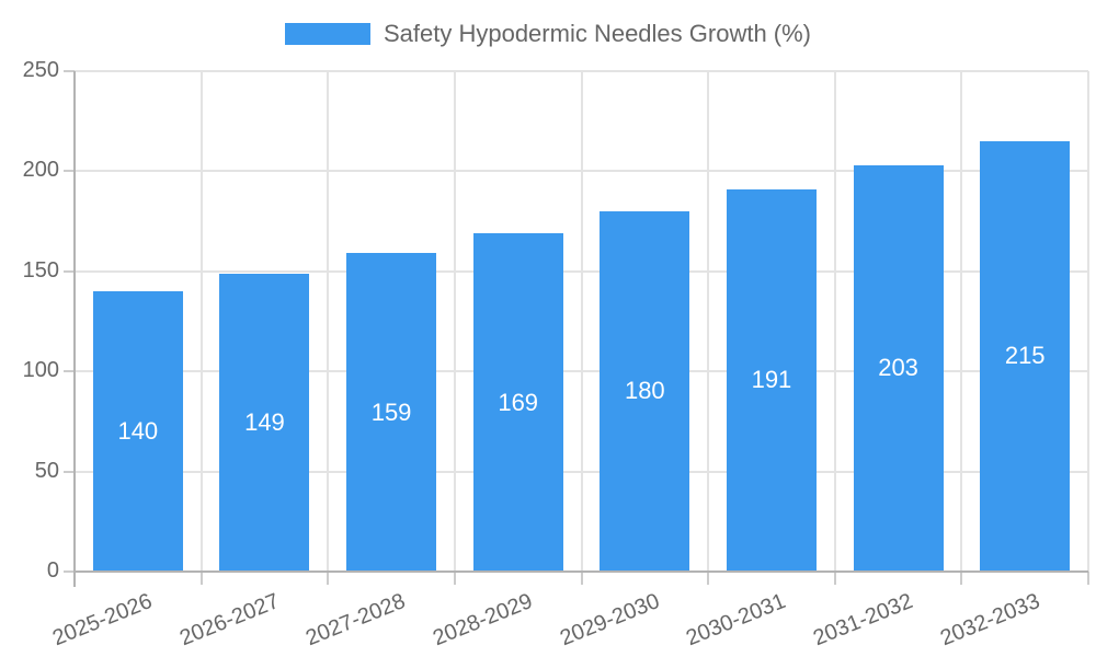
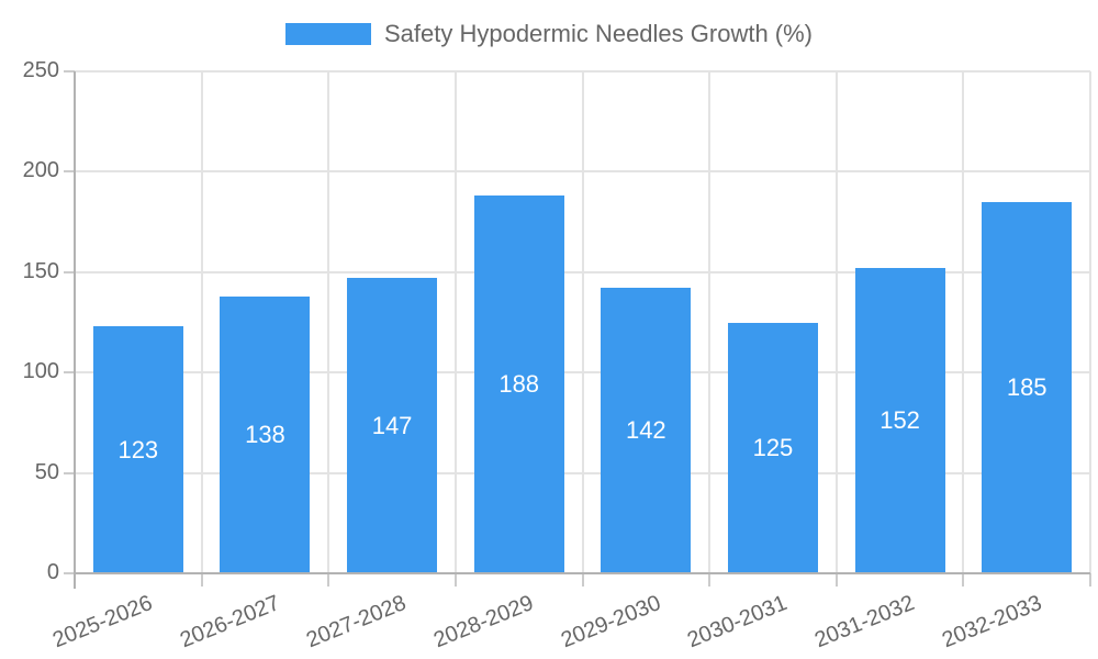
2025-2026: 140 -> 123
2026-2027: 149 -> 138
2027-2028: 159 -> 147
2028-2029: 169 -> 188
2029-2030: 180 -> 142
2030-2031: 191 -> 125
2031-2032: 203 -> 152
2032-2033: 215 -> 185
